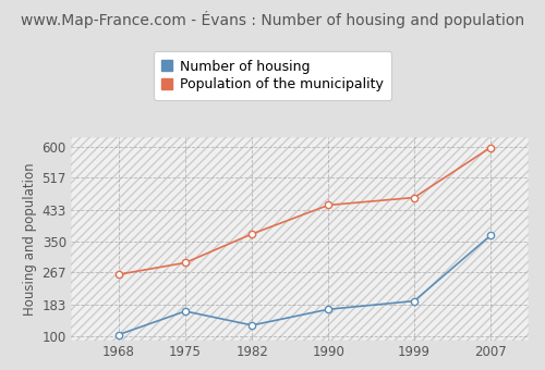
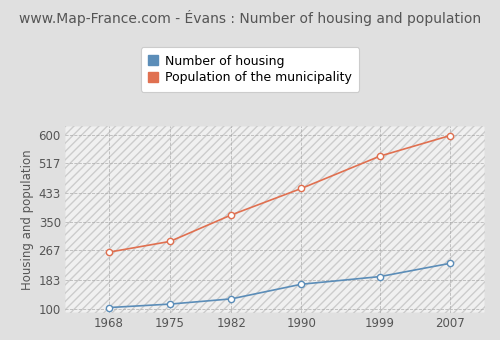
Number of housing/1975: 165 -> 113
Population of the municipality/1999: 465 -> 538
Number of housing/2007: 365 -> 230
